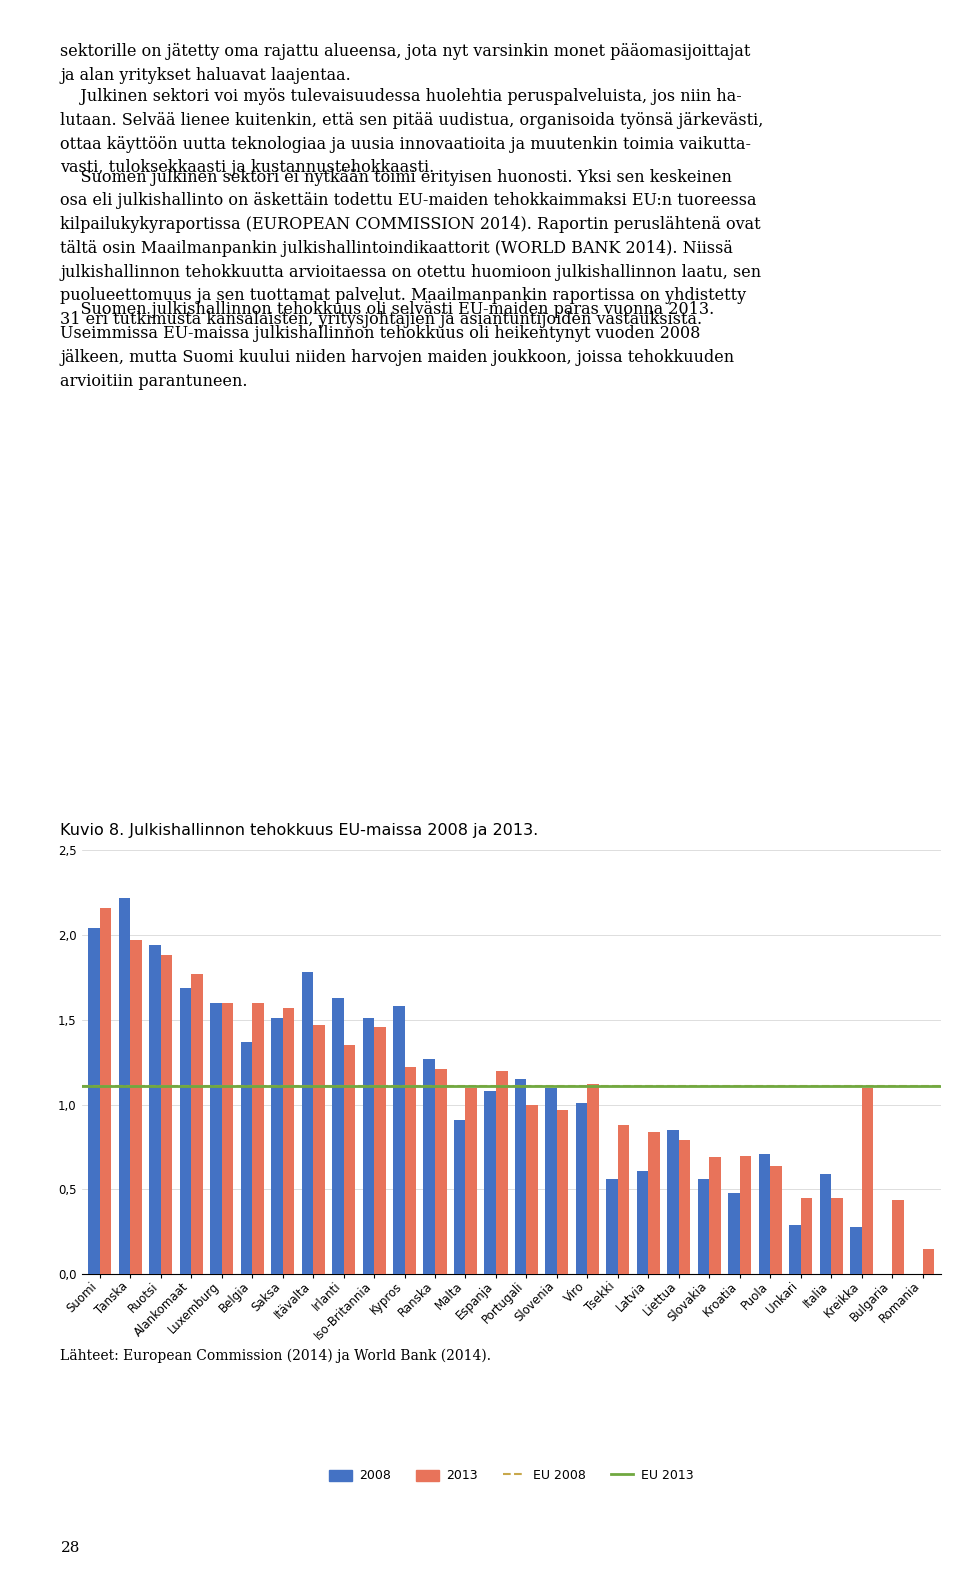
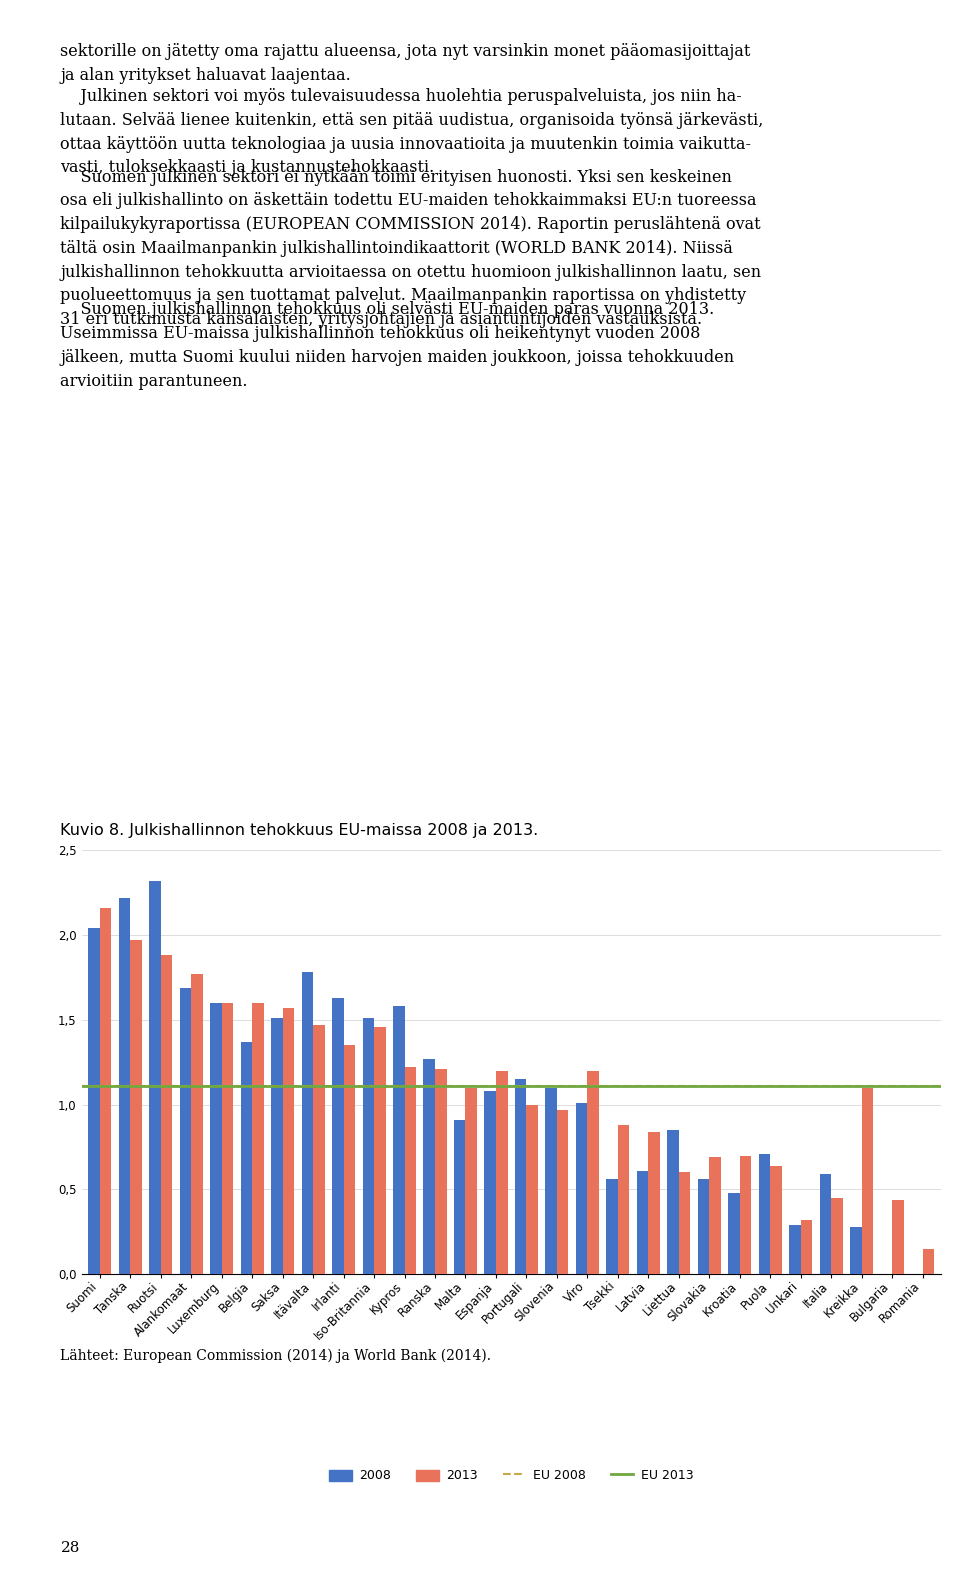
2008/Ruotsi: 1,94 -> 2,32
2013/Viro: 1,12 -> 1,20
2013/Liettua: 0,79 -> 0,60
2013/Unkari: 0,45 -> 0,32
